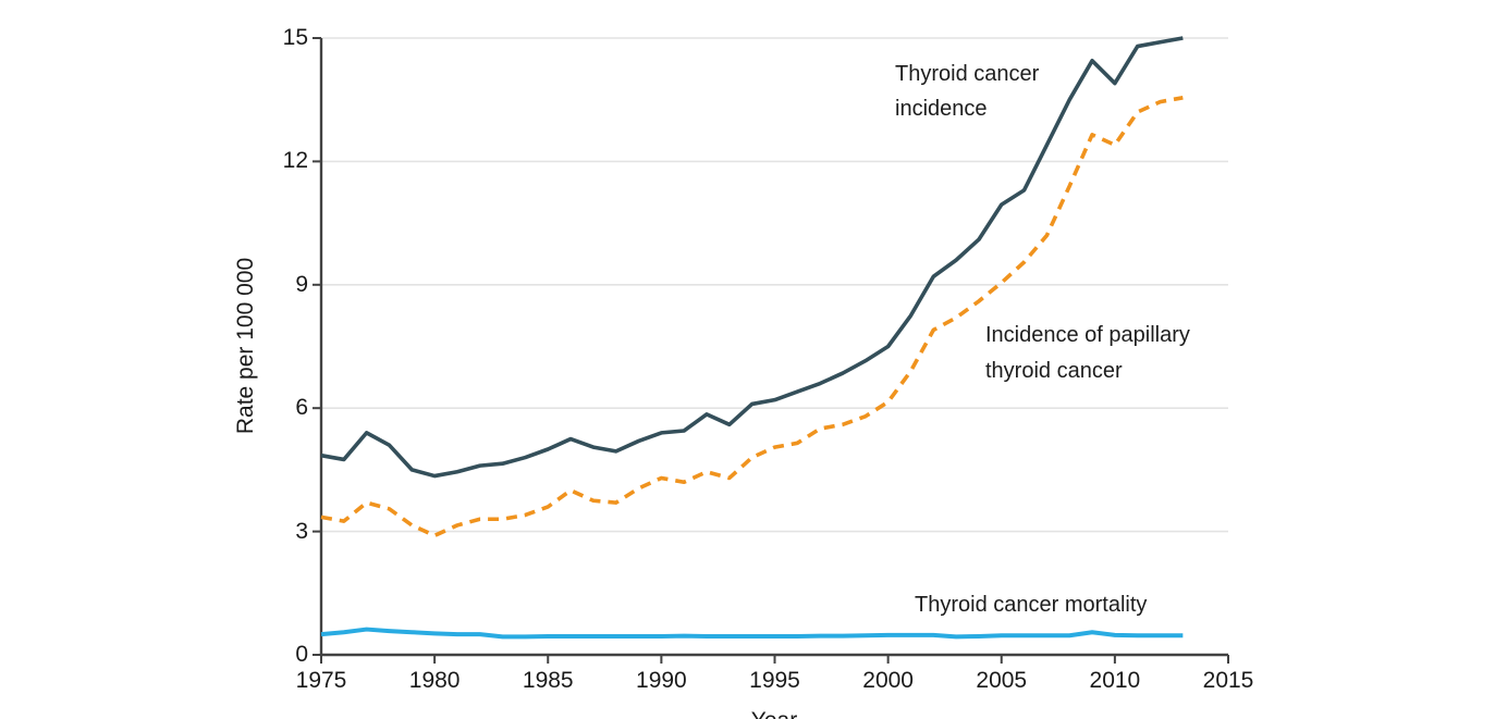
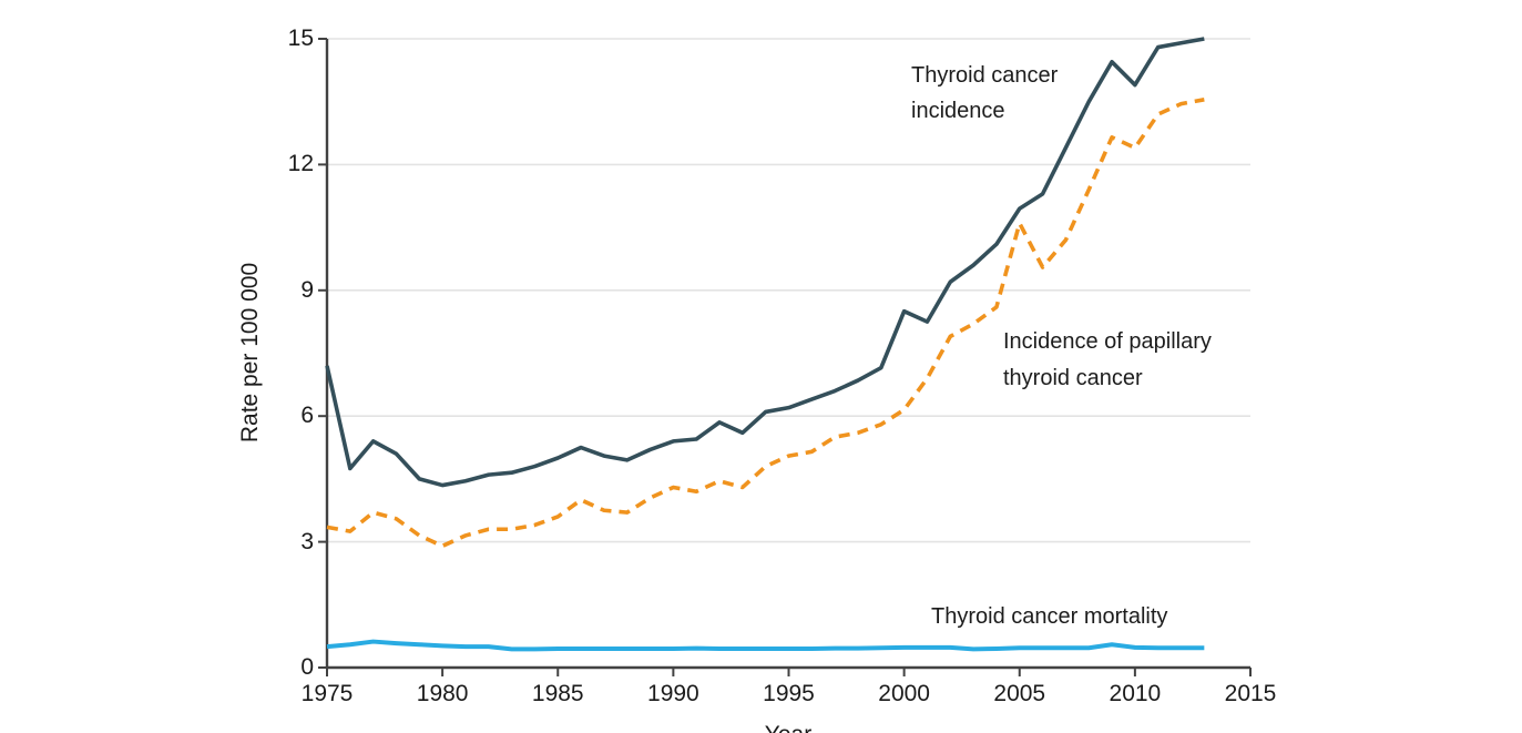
Thyroid cancer incidence/1975: 4.8 -> 7.2
Thyroid cancer incidence/2000: 7.5 -> 8.5
Incidence of papillary thyroid cancer/2005: 9.1 -> 10.6
